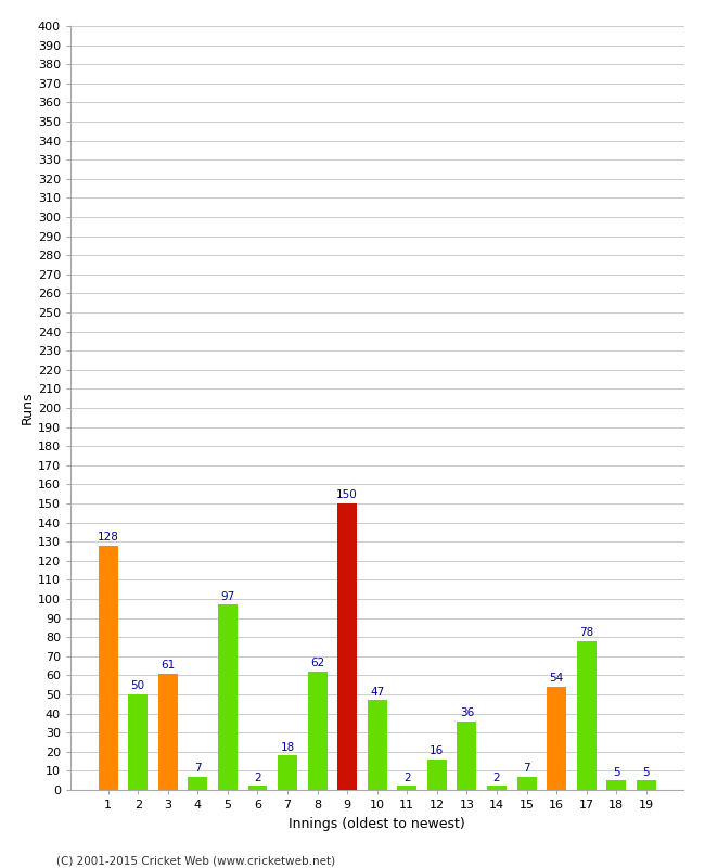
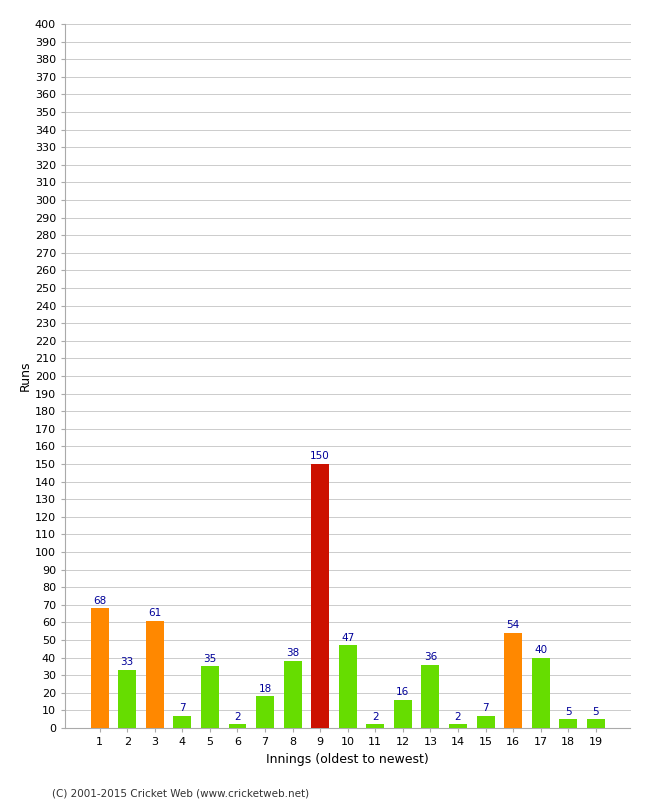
1: 128 -> 68
2: 50 -> 33
5: 97 -> 35
8: 62 -> 38
17: 78 -> 40
